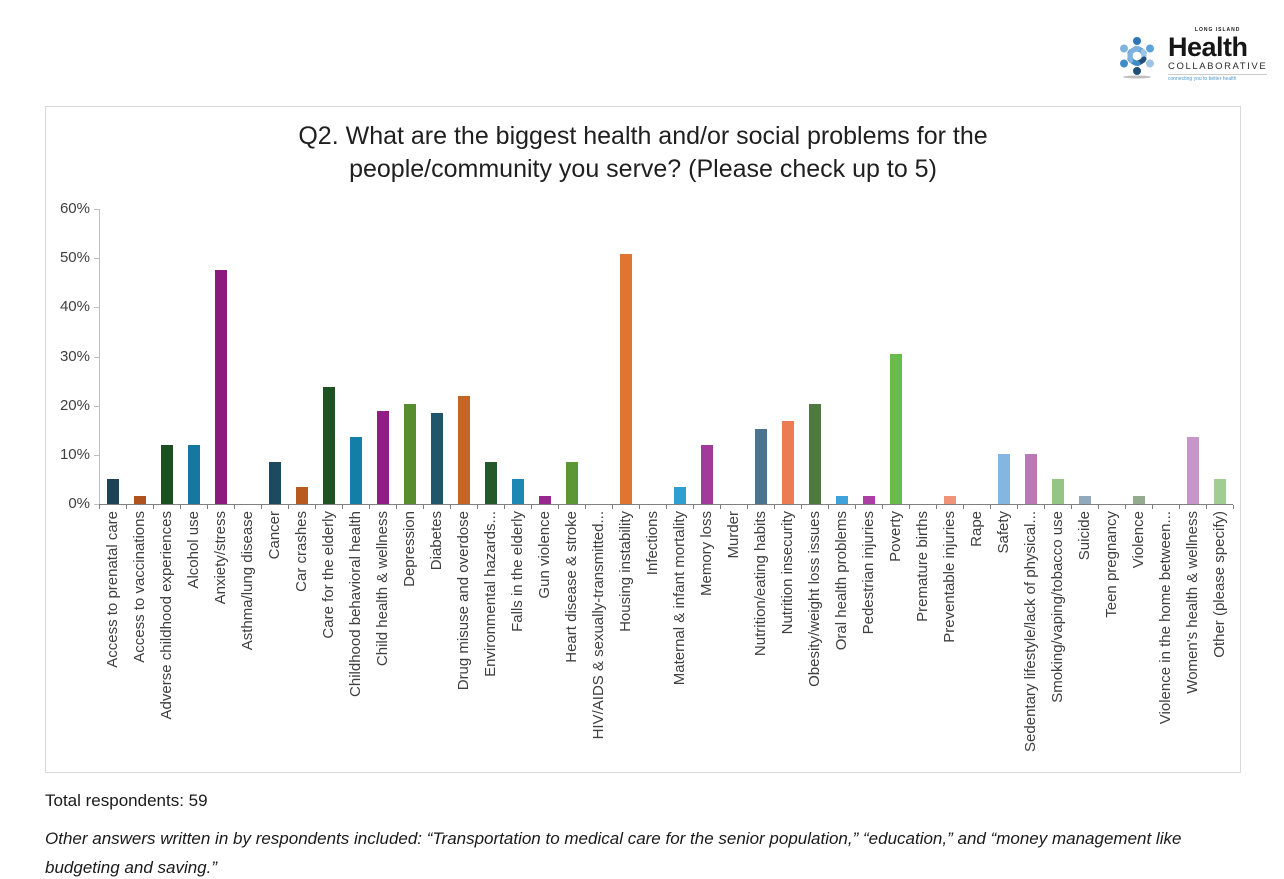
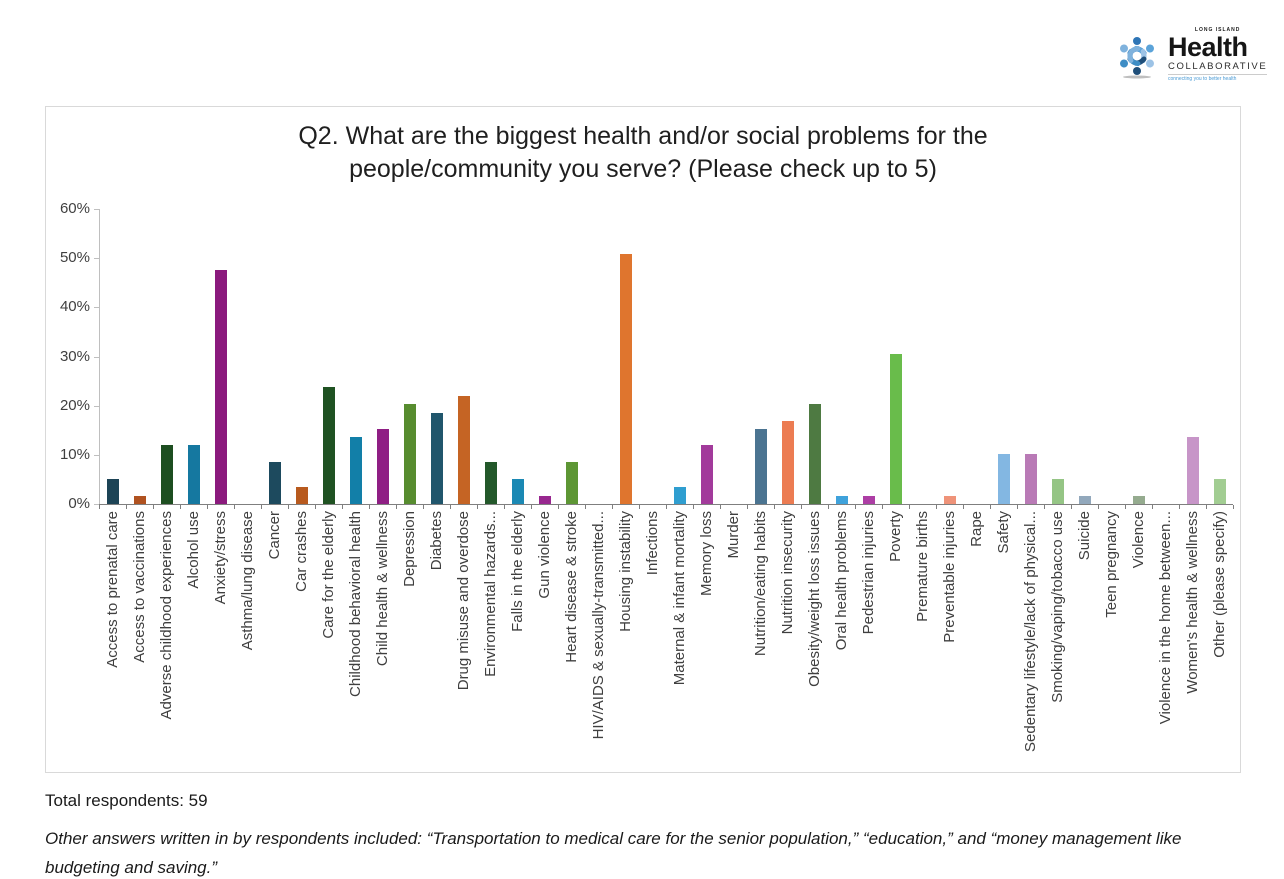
Child health & wellness: 19% -> 15%
